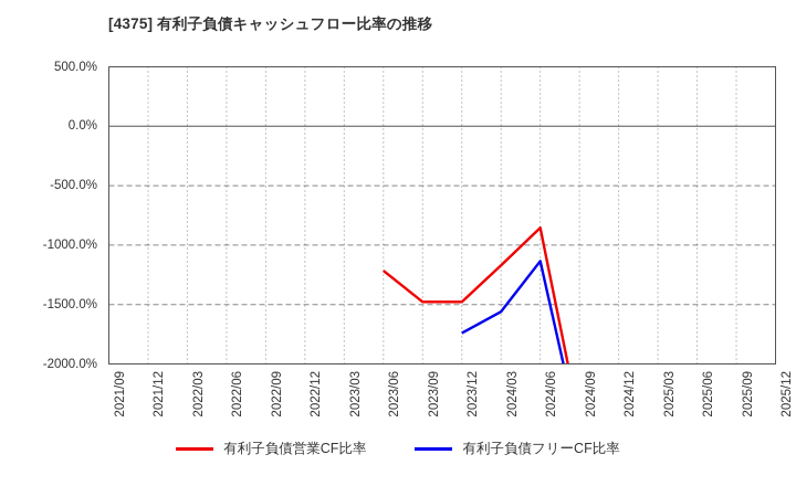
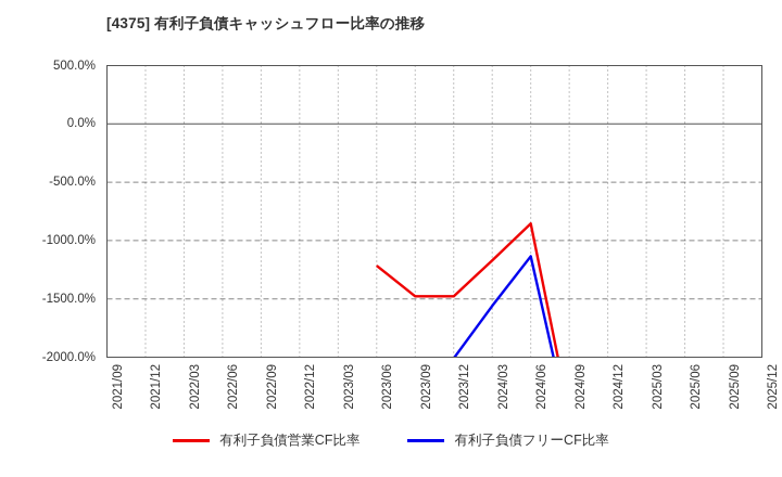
有利子負債フリーCF比率/2023/12: -1740% -> -2010%
